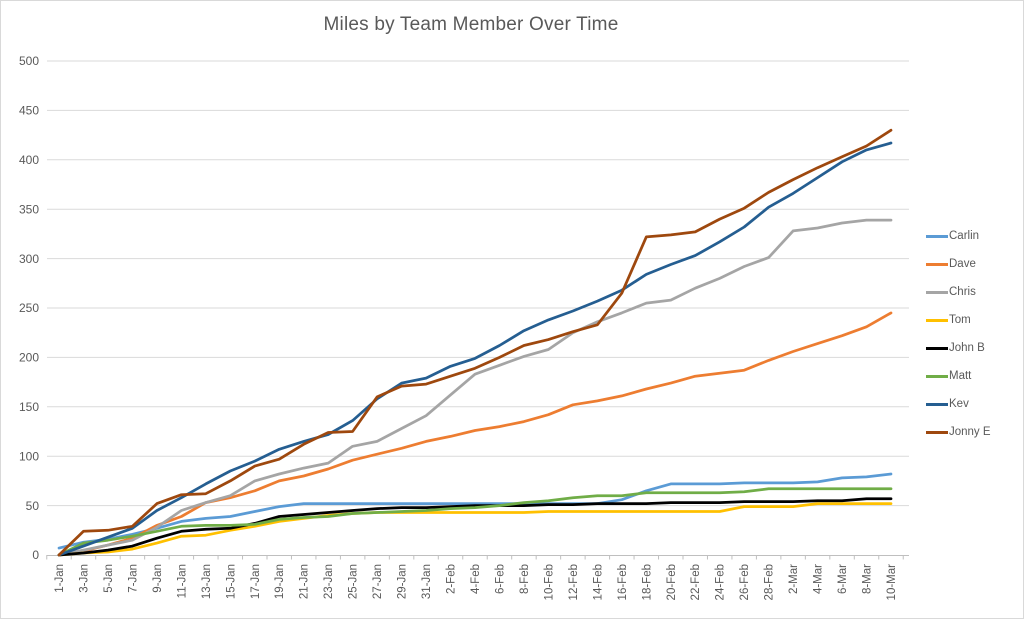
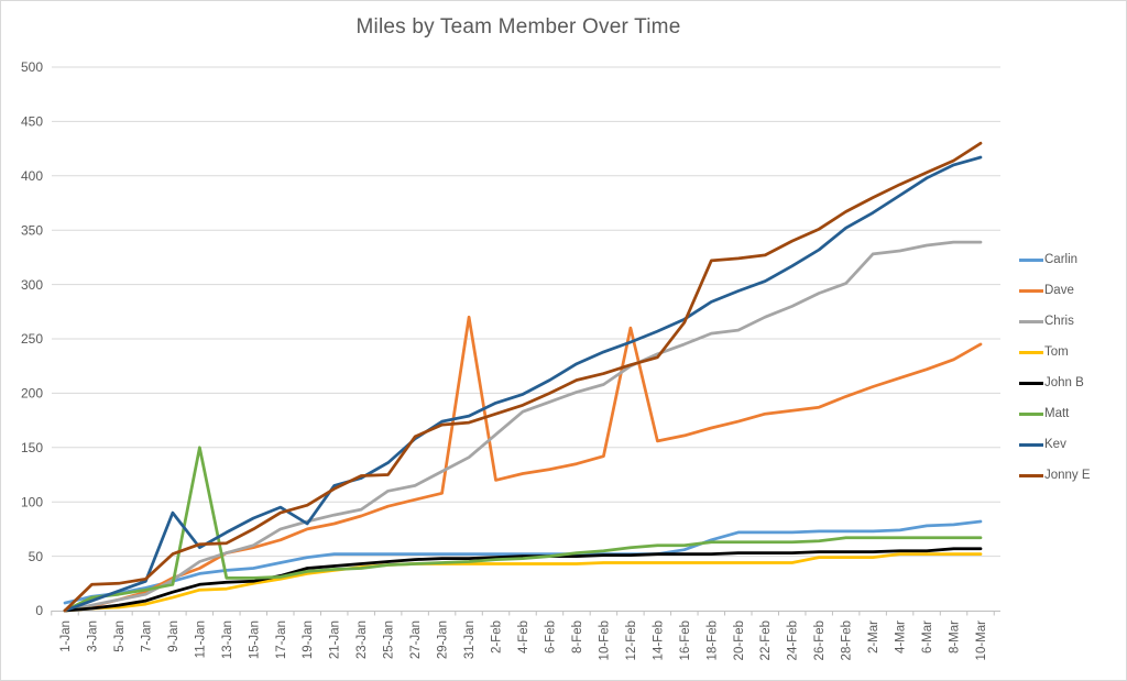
Kev/9-Jan: 40 -> 90
Matt/11-Jan: 30 -> 150
Kev/19-Jan: 110 -> 80
Dave/31-Jan: 120 -> 270
Dave/12-Feb: 150 -> 260
